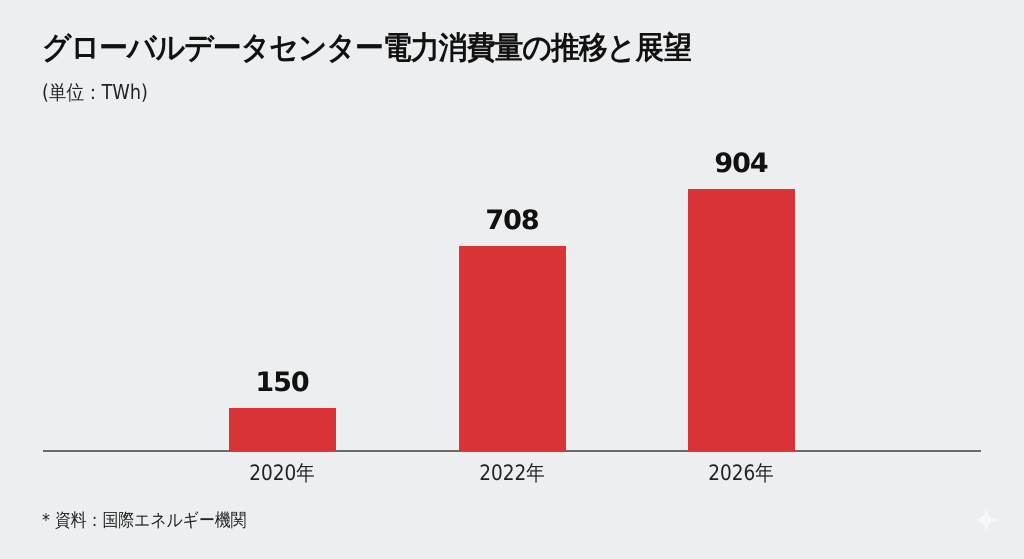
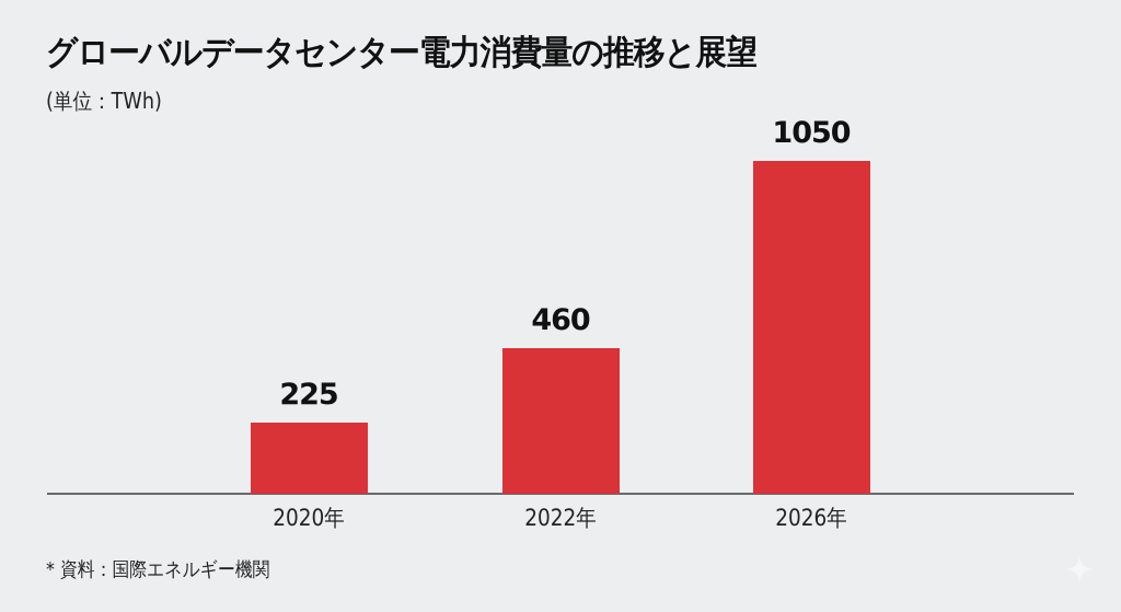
2020年: 150 -> 225
2022年: 708 -> 460
2026年: 904 -> 1050
